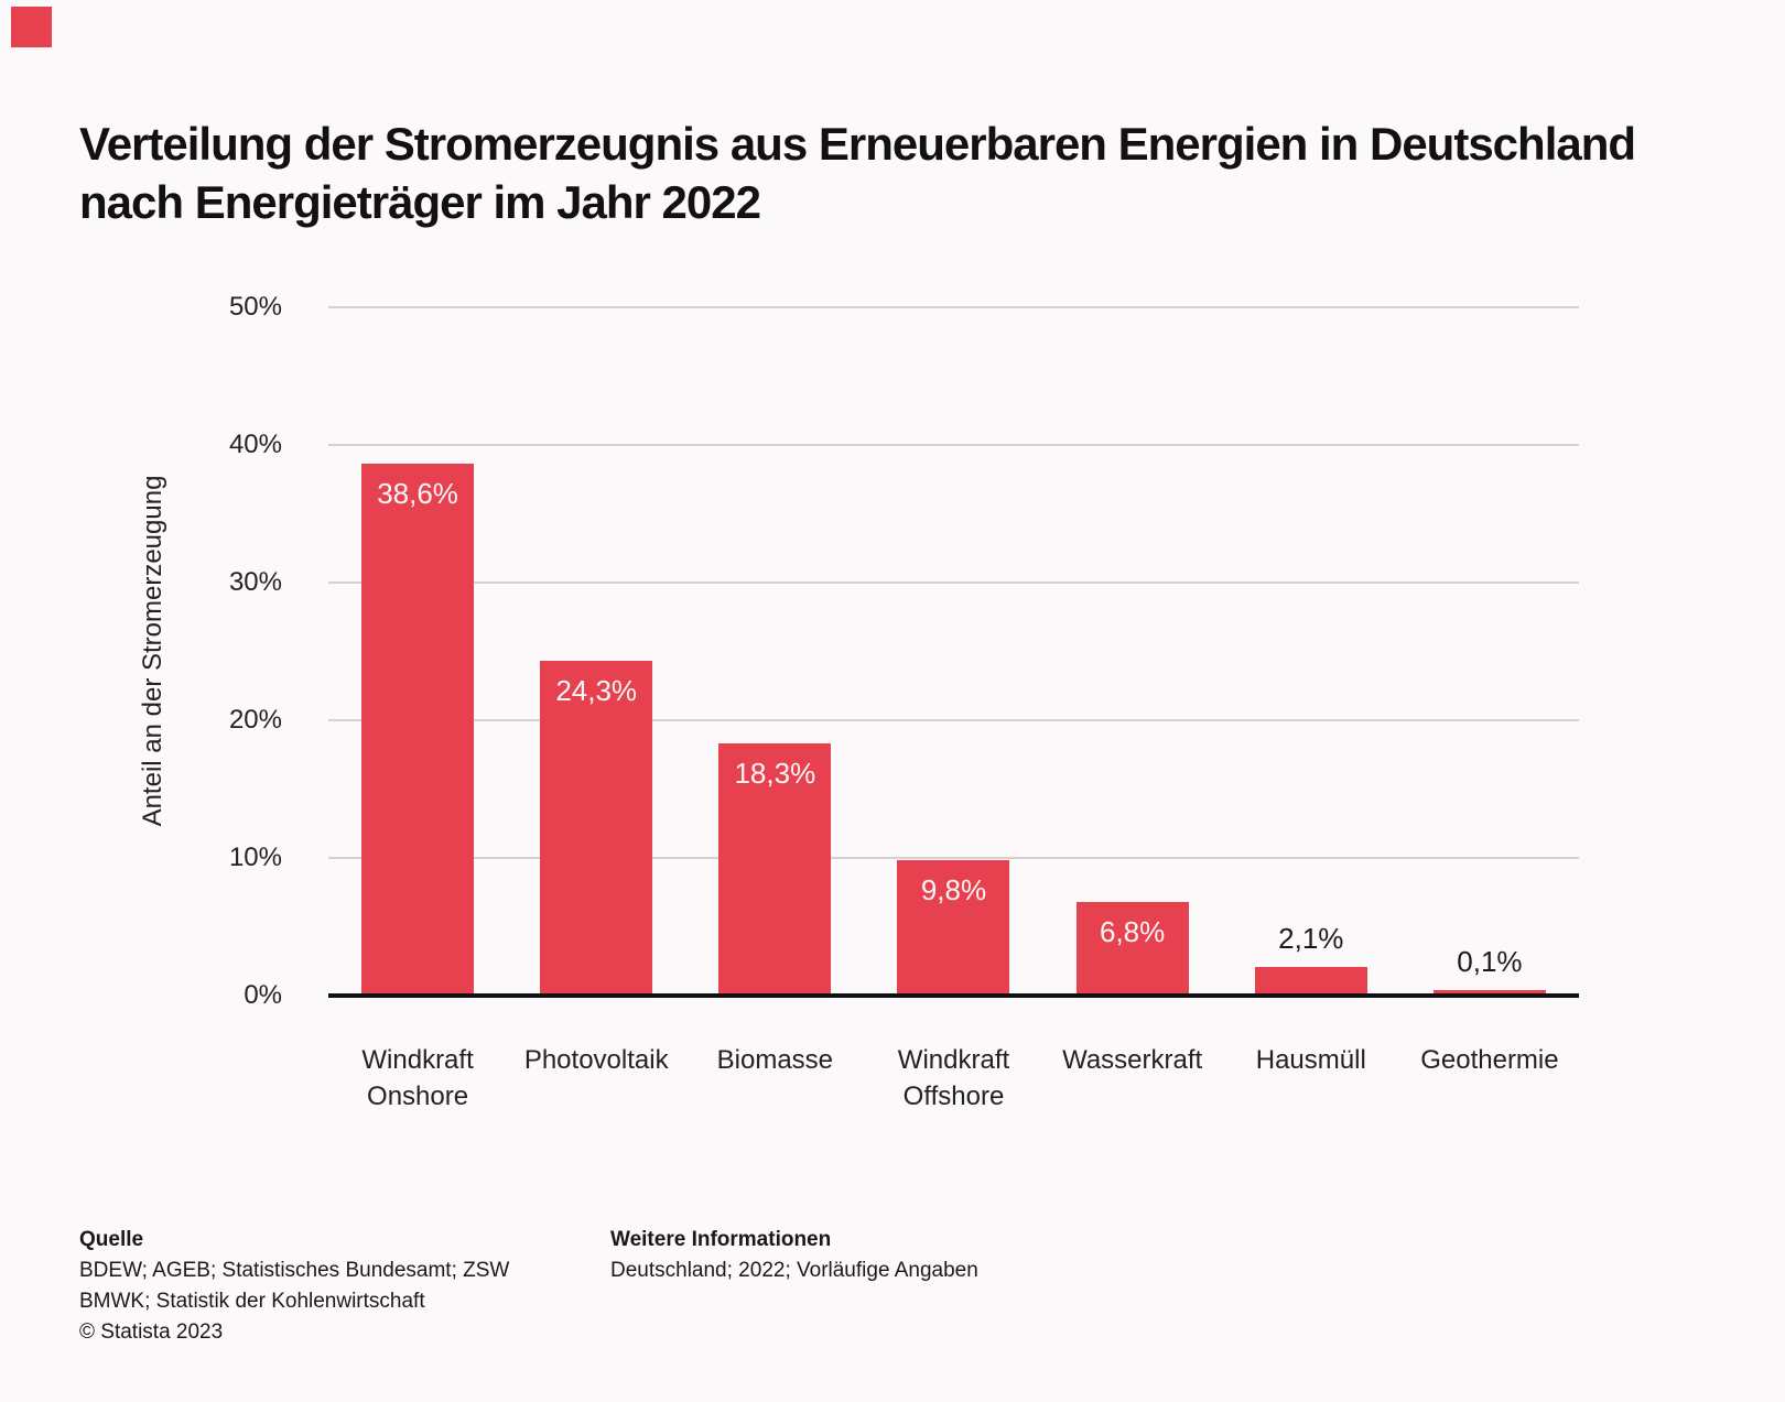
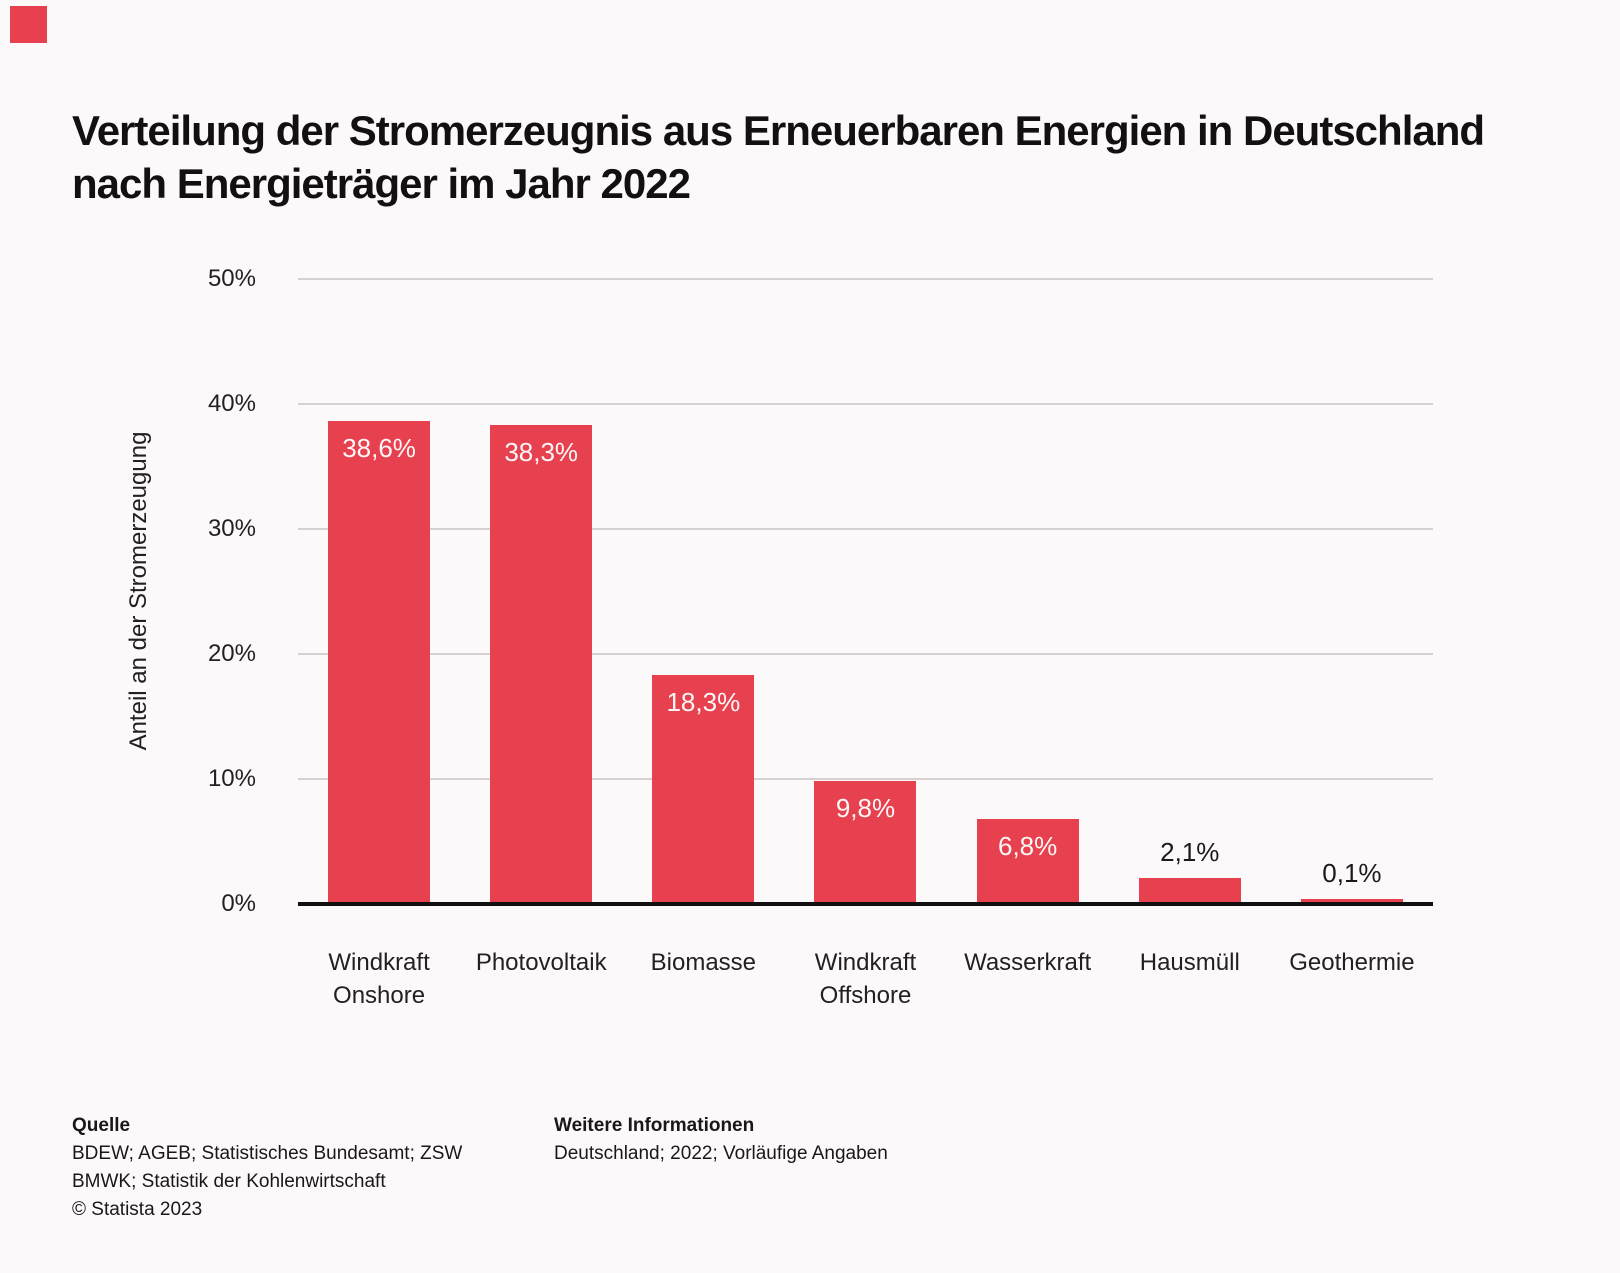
Photovoltaik: 24,3% -> 38,3%
